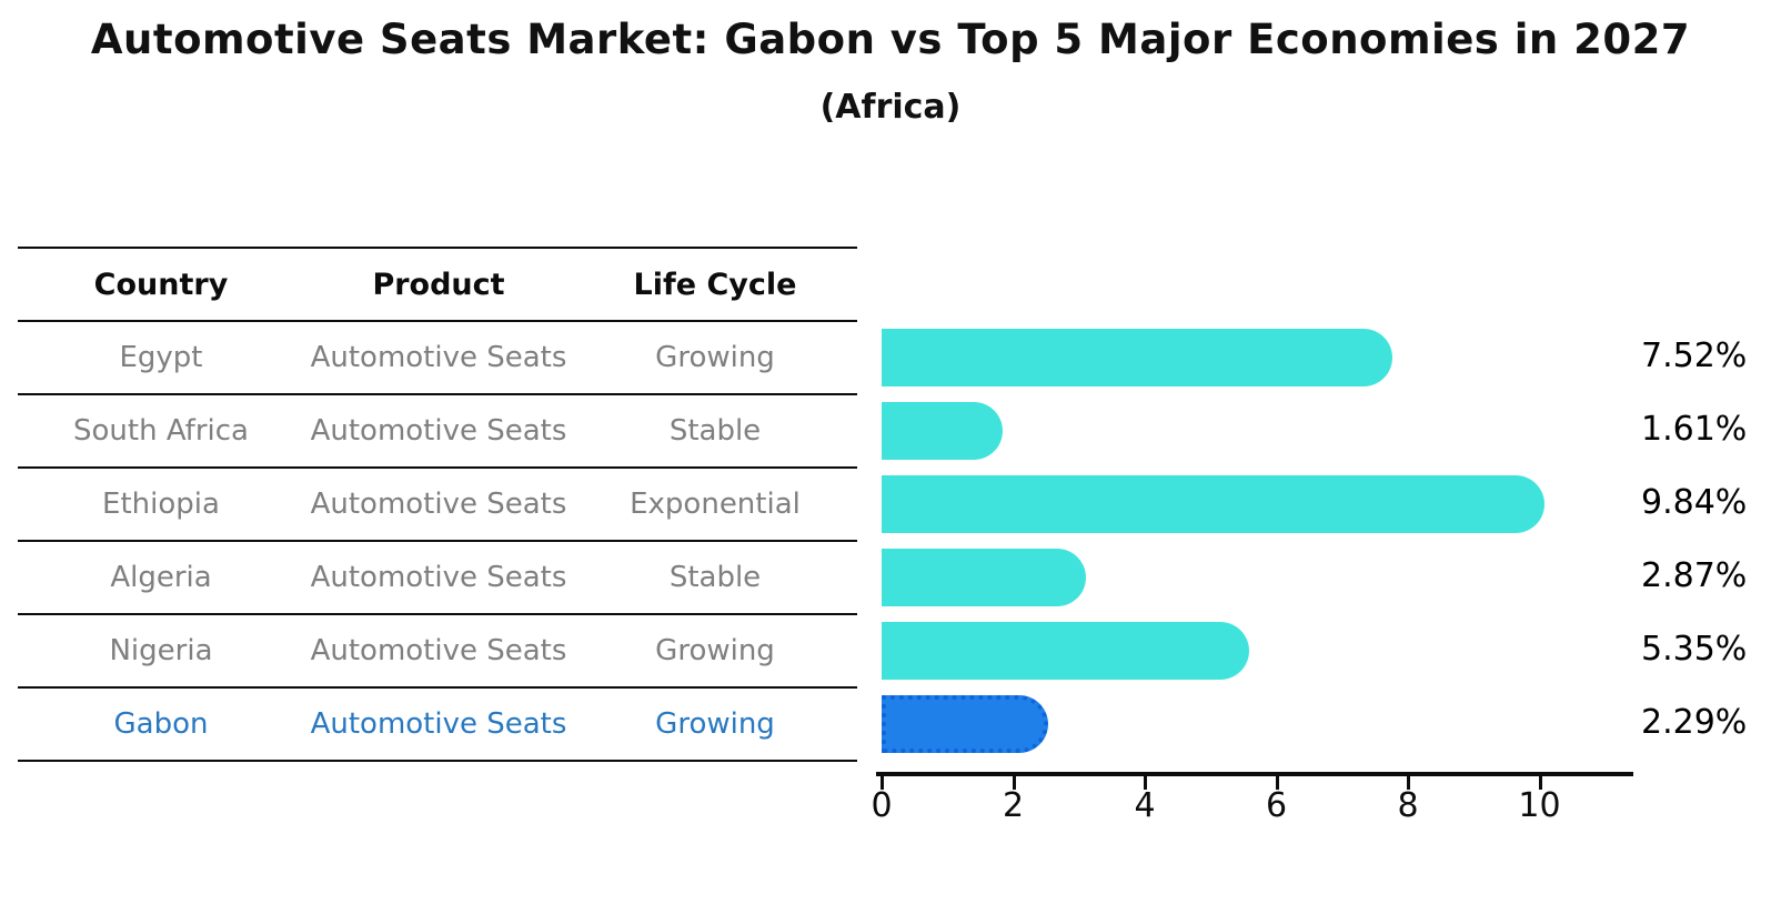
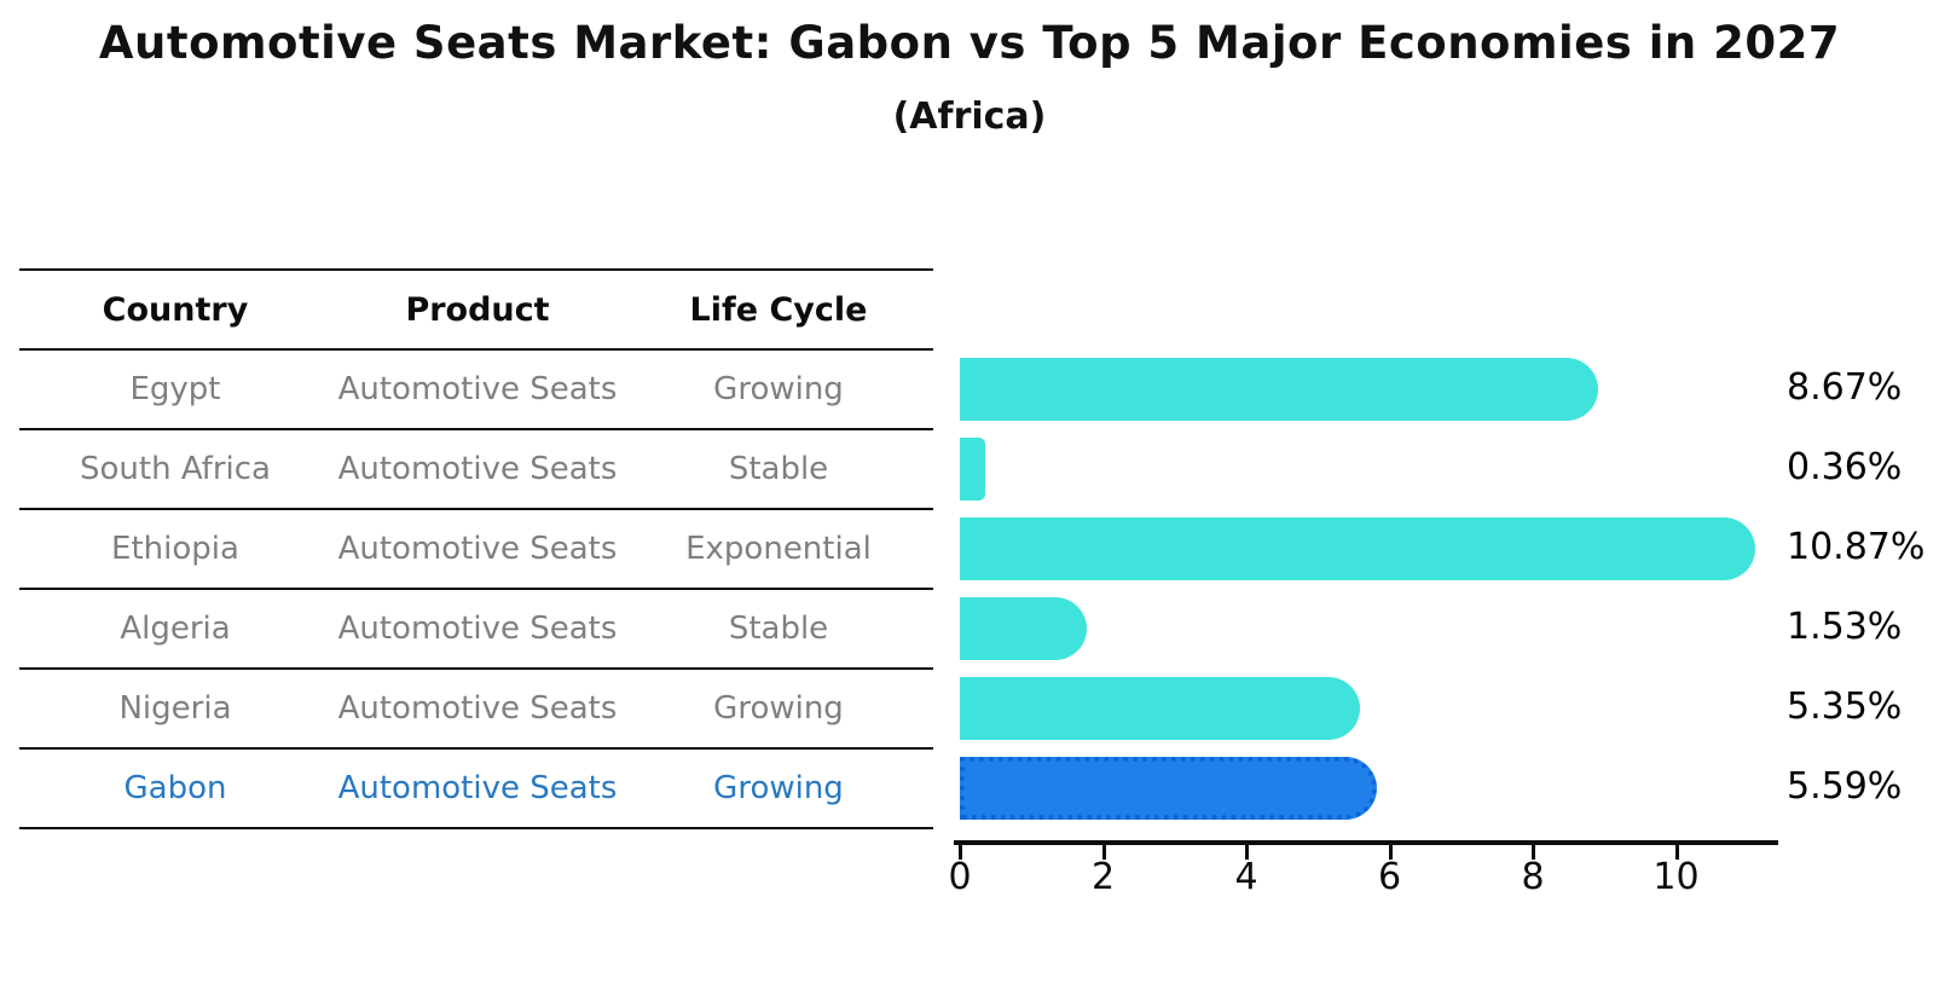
Egypt: 7.52% -> 8.67%
South Africa: 1.61% -> 0.36%
Ethiopia: 9.84% -> 10.87%
Algeria: 2.87% -> 1.53%
Gabon: 2.29% -> 5.59%
